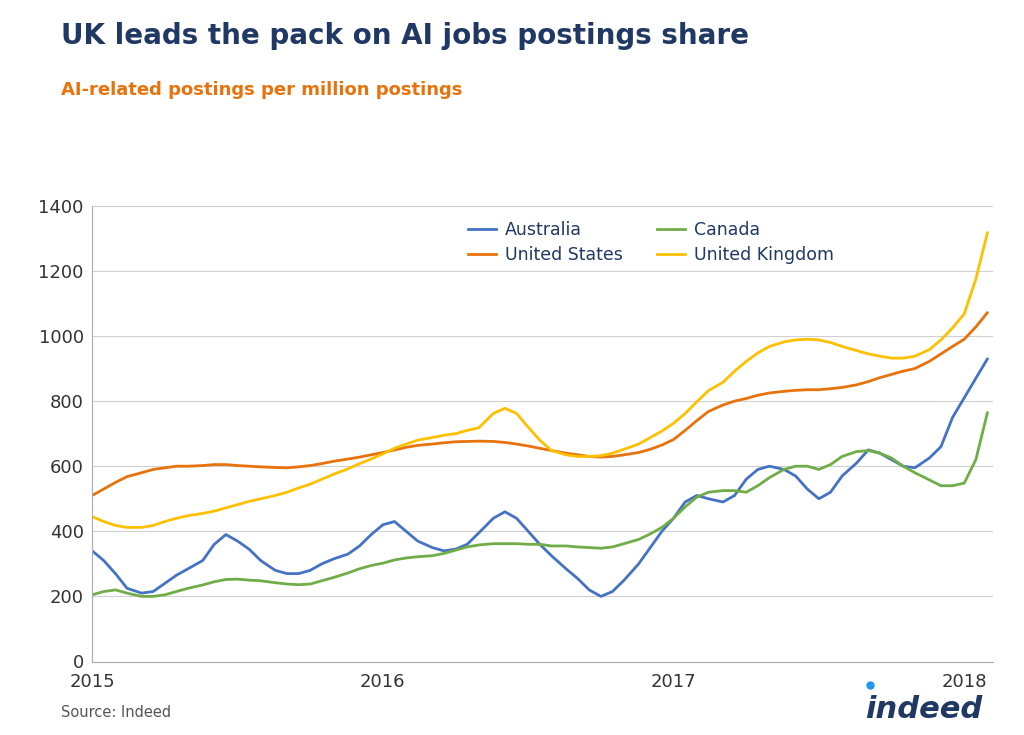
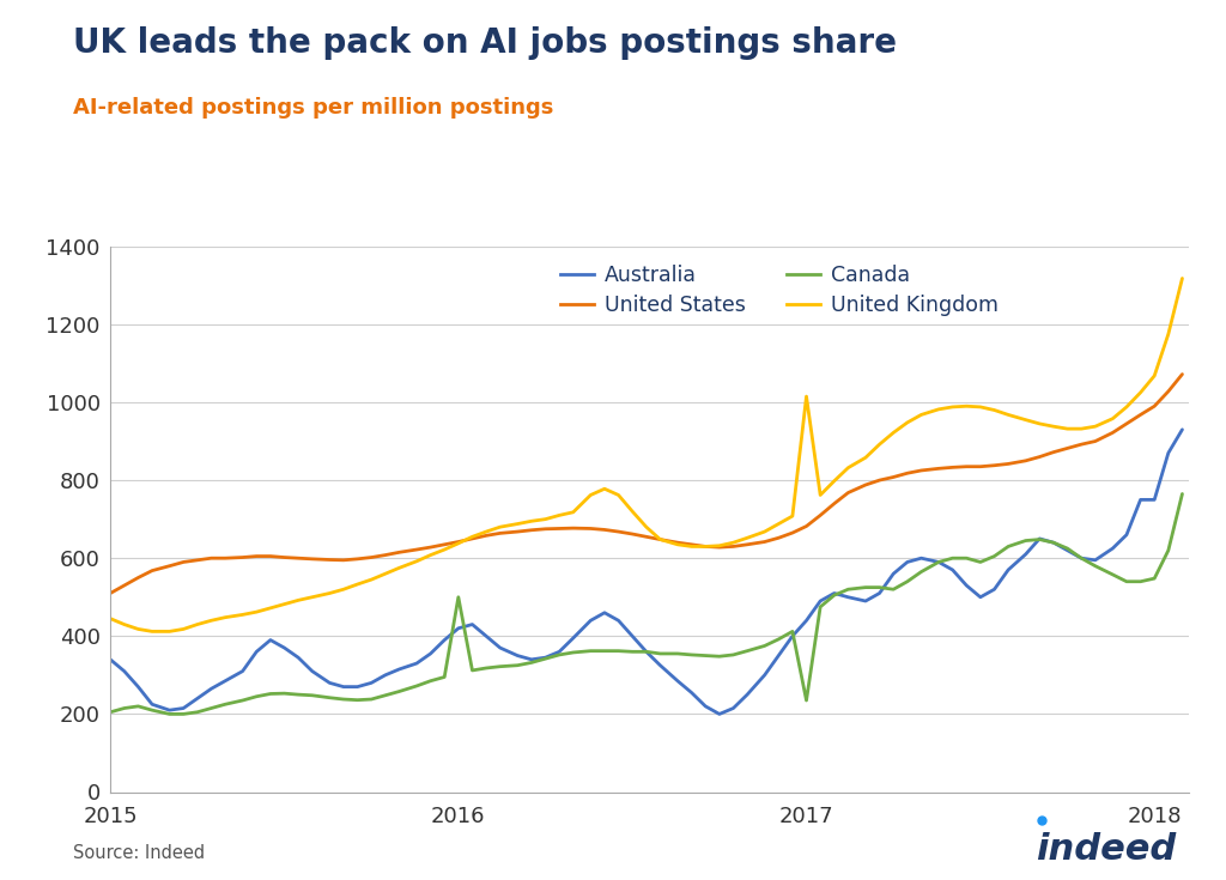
Canada/2016: 302 -> 500
Canada/2017: 440 -> 235
United Kingdom/2017: 732 -> 1015
Australia/2018: 810 -> 750
